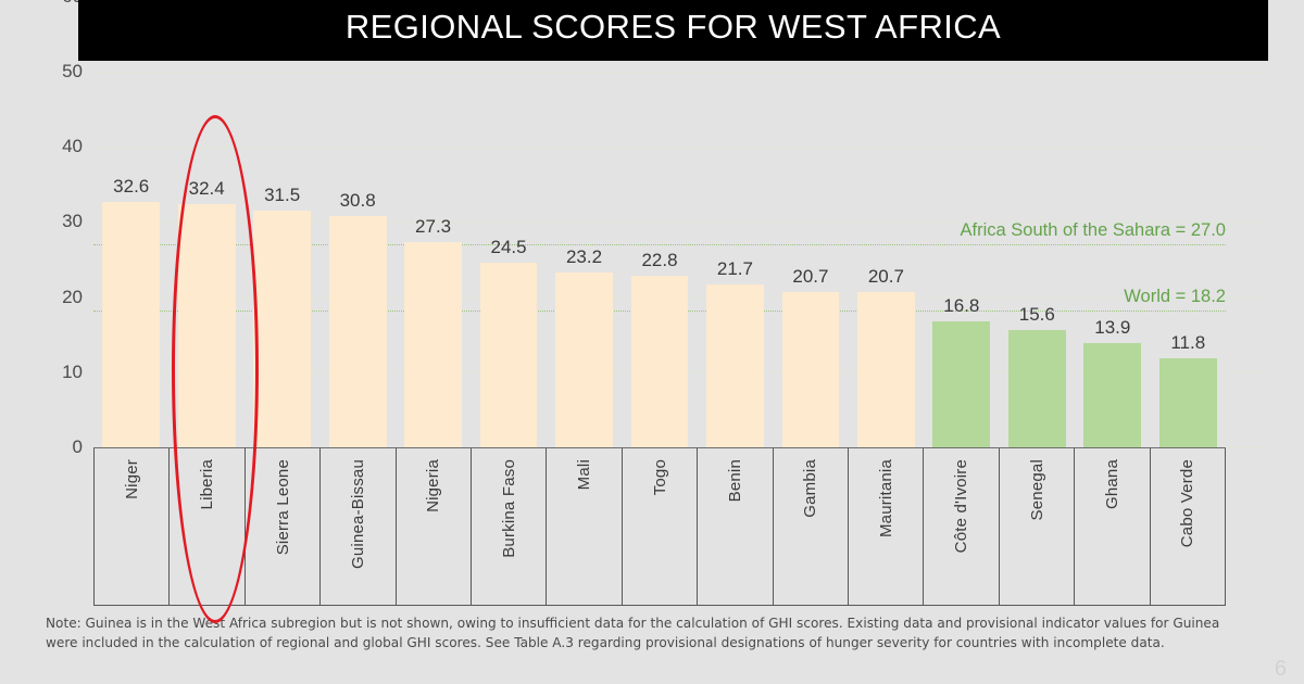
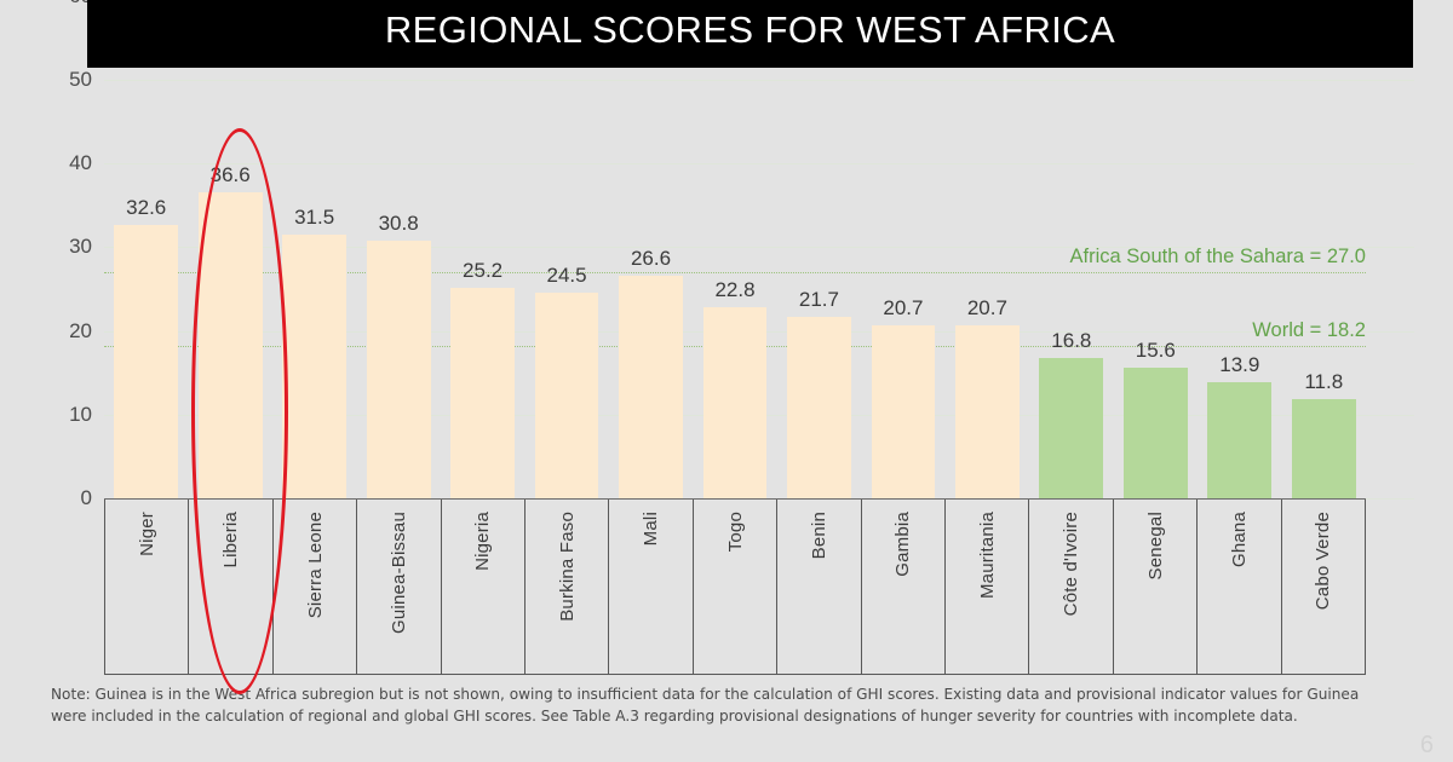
Liberia: 32.4 -> 36.6
Nigeria: 27.3 -> 25.2
Mali: 23.2 -> 26.6
